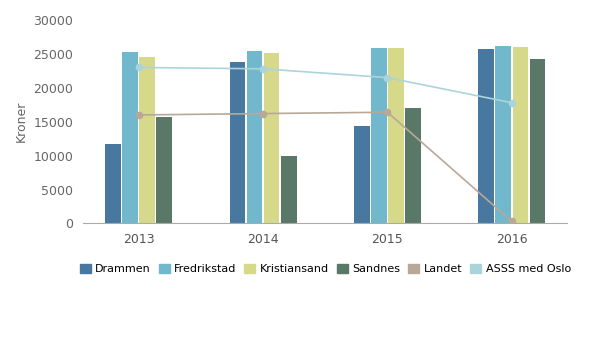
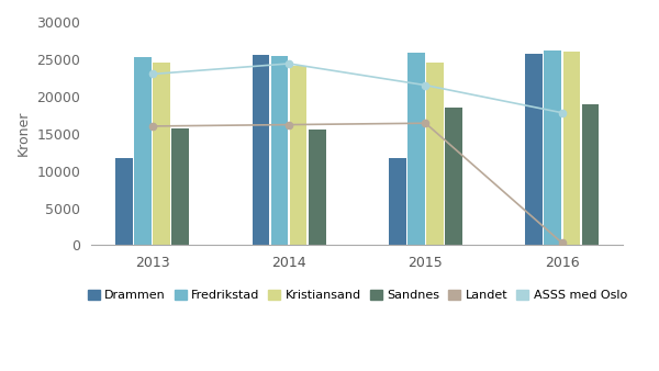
Drammen/2014: 23800 -> 25600
ASSS med Oslo/2014: 22800 -> 24400
Kristiansand/2014: 25200 -> 24200
Sandnes/2014: 10000 -> 15500
Drammen/2015: 14400 -> 11600
Kristiansand/2015: 25800 -> 24500
Sandnes/2015: 17000 -> 18500
Sandnes/2016: 24200 -> 19000
